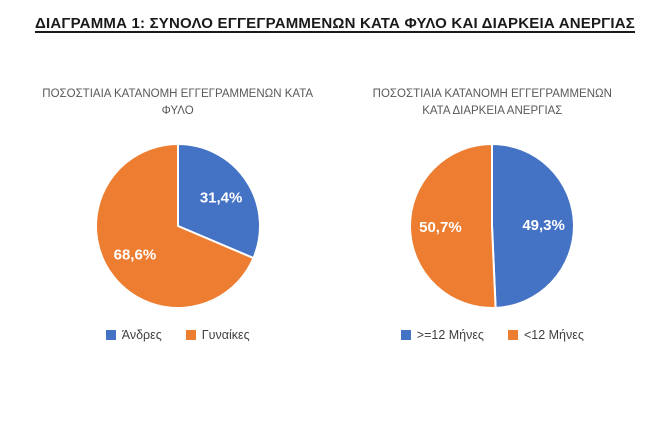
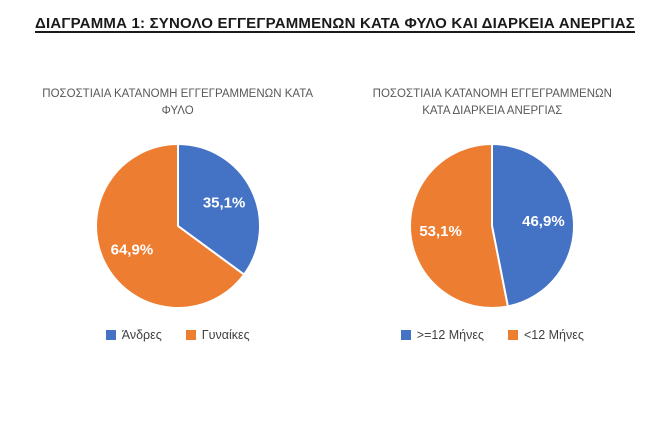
ΠΟΣΟΣΤΙΑΙΑ ΚΑΤΑΝΟΜΗ ΕΓΓΕΓΡΑΜΜΕΝΩΝ ΚΑΤΑ ΦΥΛΟ/Άνδρες: 31,4% -> 35,1%
ΠΟΣΟΣΤΙΑΙΑ ΚΑΤΑΝΟΜΗ ΕΓΓΕΓΡΑΜΜΕΝΩΝ ΚΑΤΑ ΦΥΛΟ/Γυναίκες: 68,6% -> 64,9%
ΠΟΣΟΣΤΙΑΙΑ ΚΑΤΑΝΟΜΗ ΕΓΓΕΓΡΑΜΜΕΝΩΝ ΚΑΤΑ ΔΙΑΡΚΕΙΑ ΑΝΕΡΓΙΑΣ/>=12 Μήνες: 49,3% -> 46,9%
ΠΟΣΟΣΤΙΑΙΑ ΚΑΤΑΝΟΜΗ ΕΓΓΕΓΡΑΜΜΕΝΩΝ ΚΑΤΑ ΔΙΑΡΚΕΙΑ ΑΝΕΡΓΙΑΣ/<12 Μήνες: 50,7% -> 53,1%
